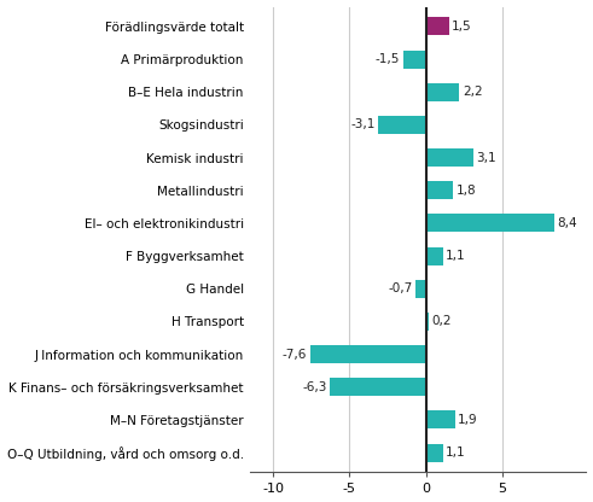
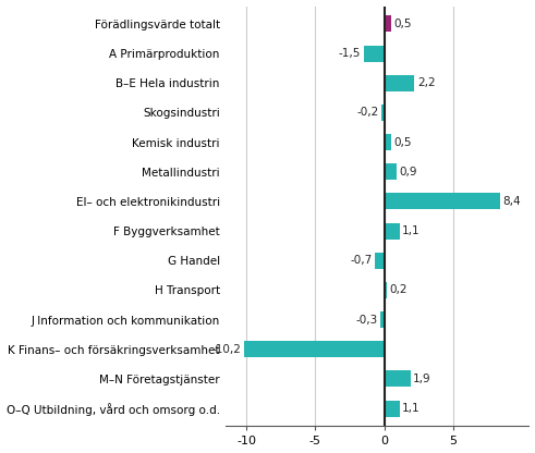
Förädlingsvärde totalt: 1,5 -> 0,5
Skogsindustri: -3,1 -> -0,2
Kemisk industri: 3,1 -> 0,5
Metallindustri: 1,8 -> 0,9
J Information och kommunikation: -7,6 -> -0,3
K Finans– och försäkringsverksamhet: -6.3 -> -10.2
